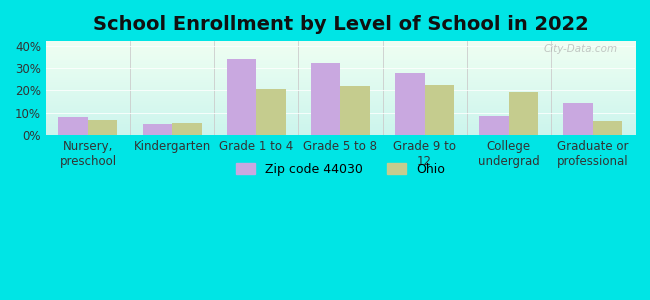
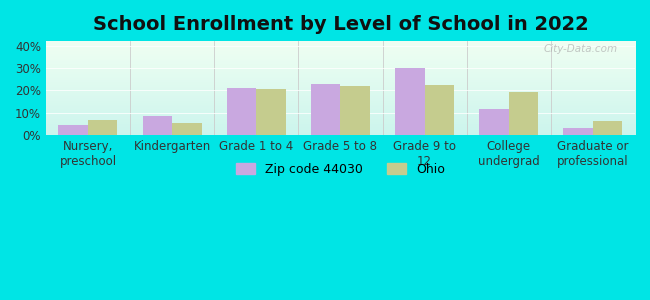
Zip code 44030/Nursery, preschool: 8.0% -> 4.5%
Zip code 44030/Kindergarten: 5.0% -> 8.5%
Zip code 44030/Grade 1 to 4: 34.0% -> 21.0%
Zip code 44030/Grade 5 to 8: 32.0% -> 23.0%
Zip code 44030/Grade 9 to 12: 27.5% -> 30.0%
Zip code 44030/College undergrad: 8.5% -> 11.5%
Zip code 44030/Graduate or professional: 14.5% -> 3.0%
